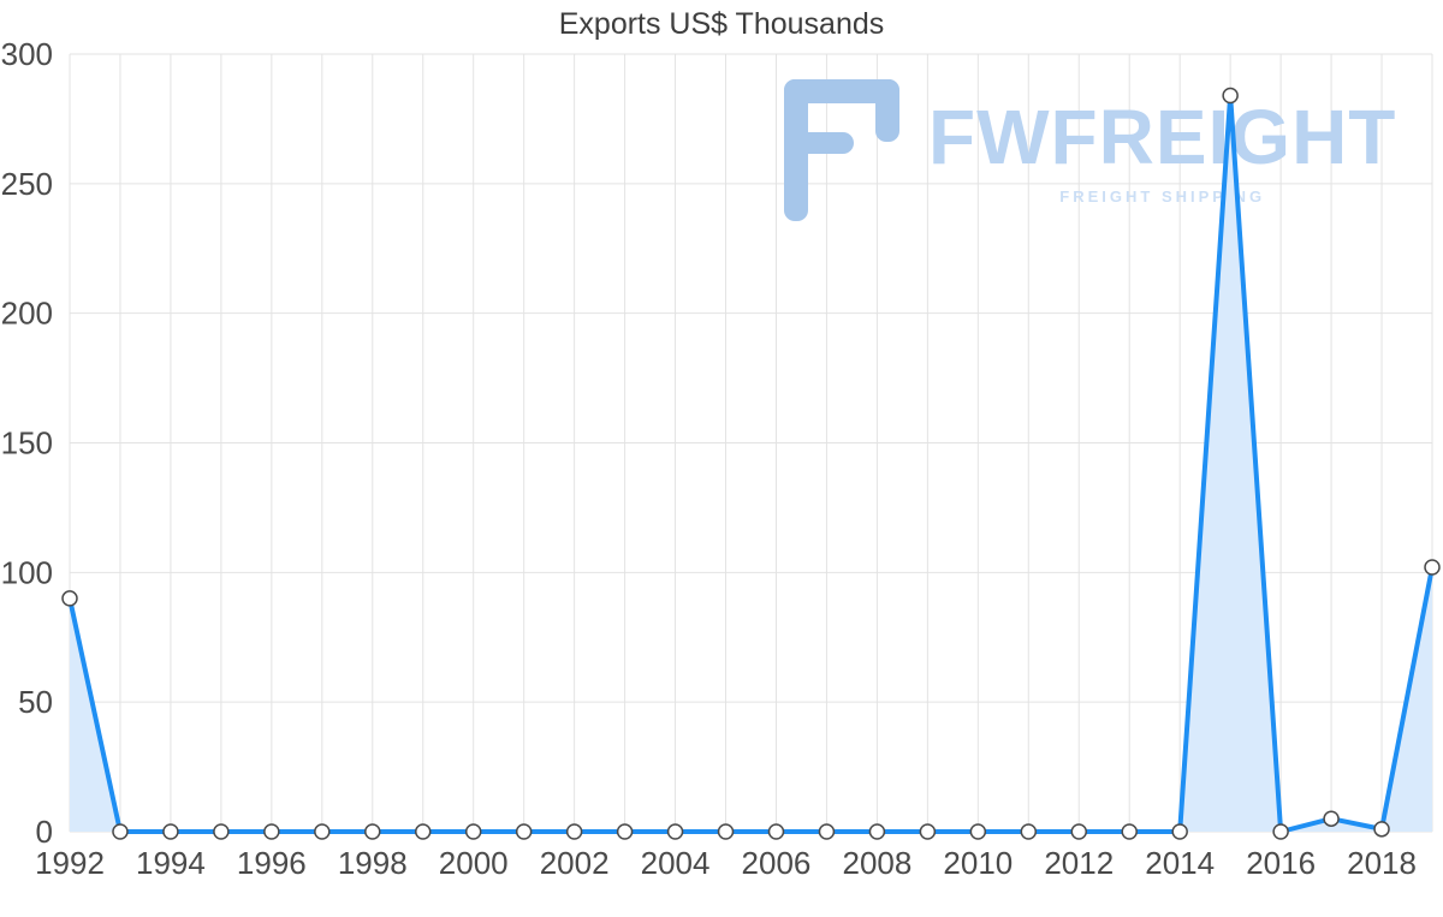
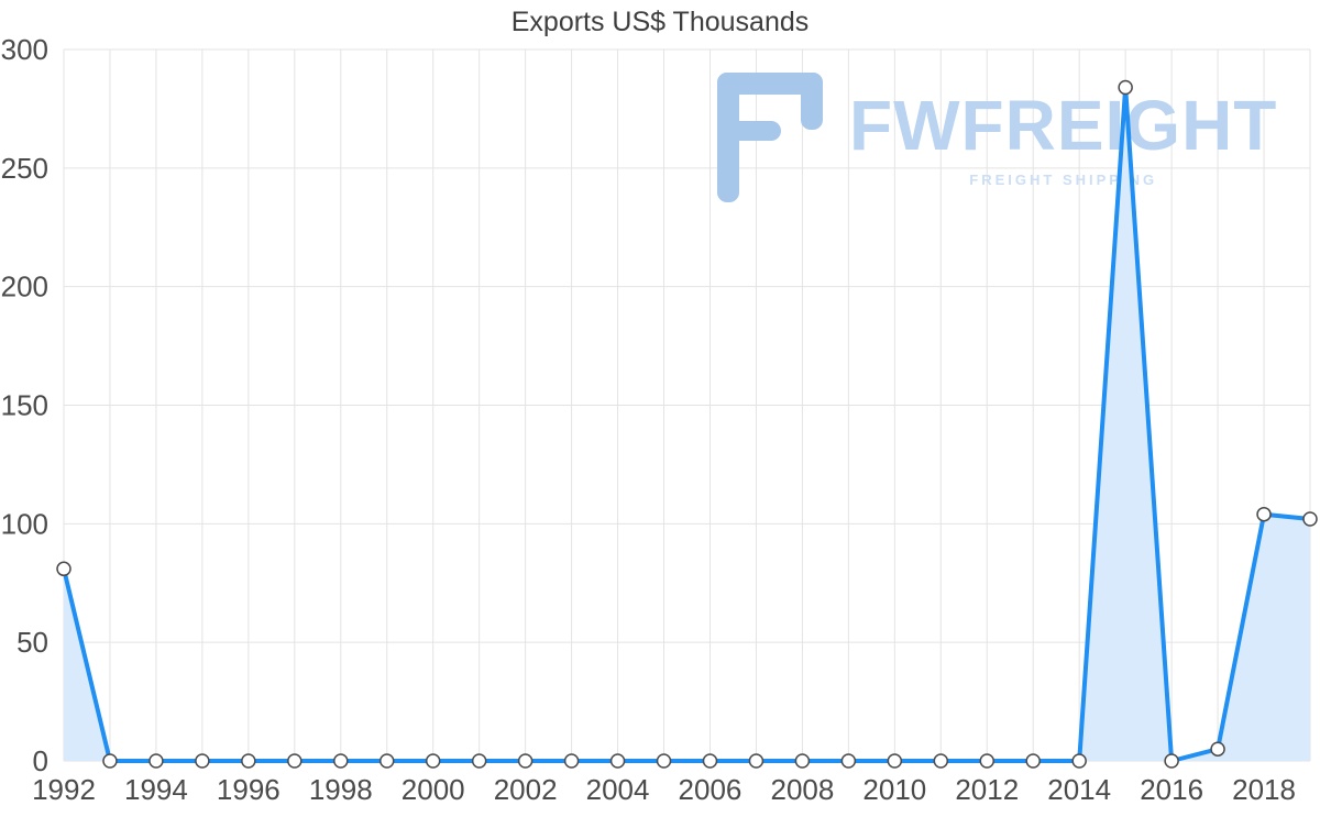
1992: 90 -> 81
2018: 1 -> 104
